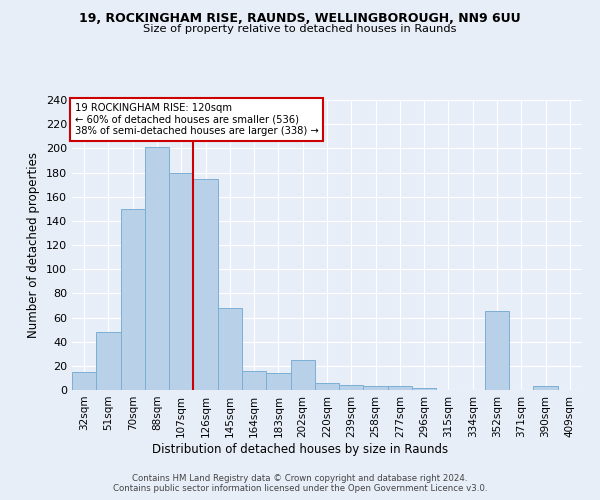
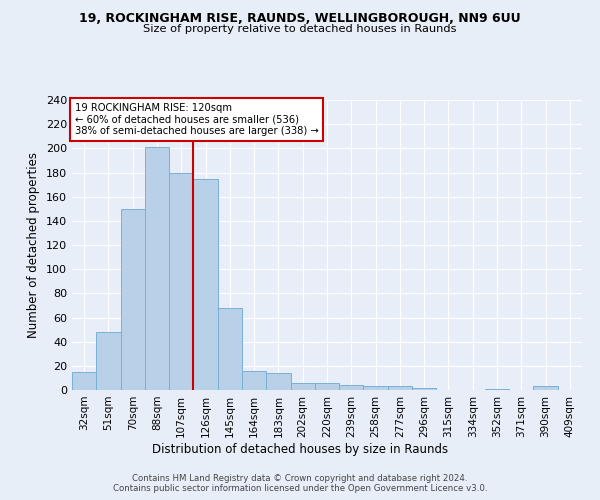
202sqm: 25 -> 6
352sqm: 65 -> 1
